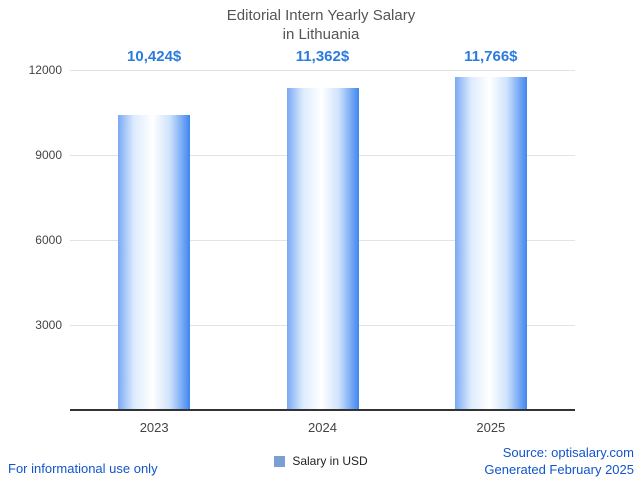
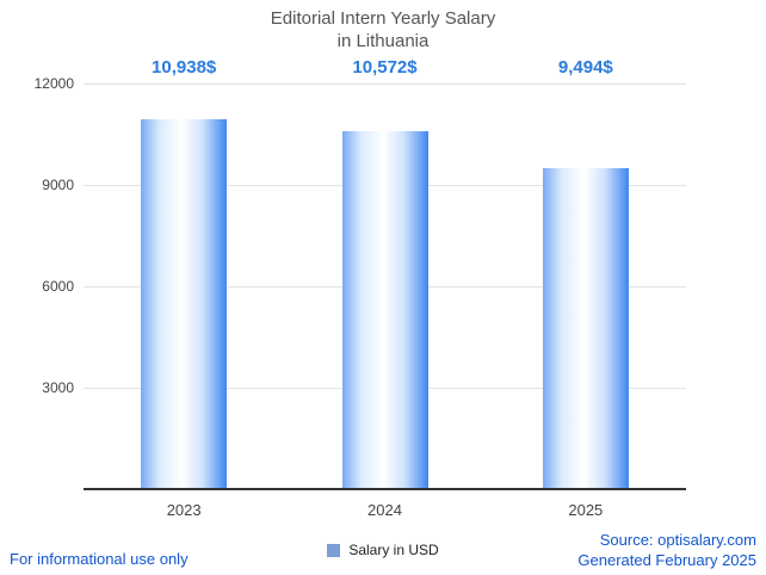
2023: 10,424 -> 10,938
2024: 11,362 -> 10,572
2025: 11,766 -> 9,494
